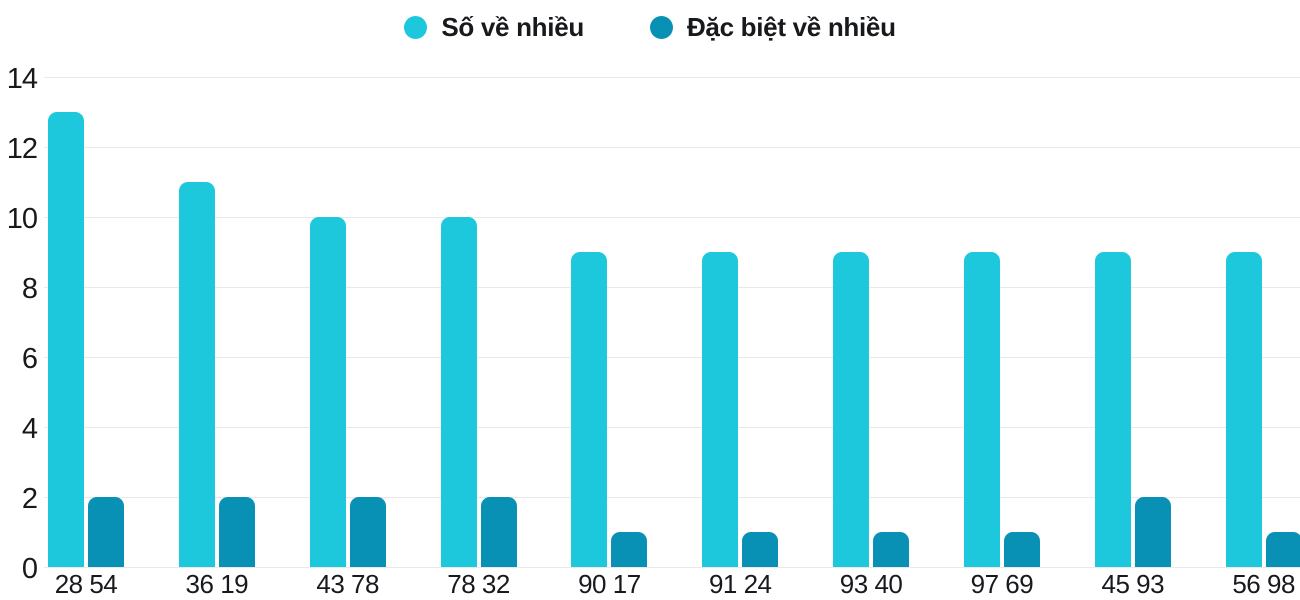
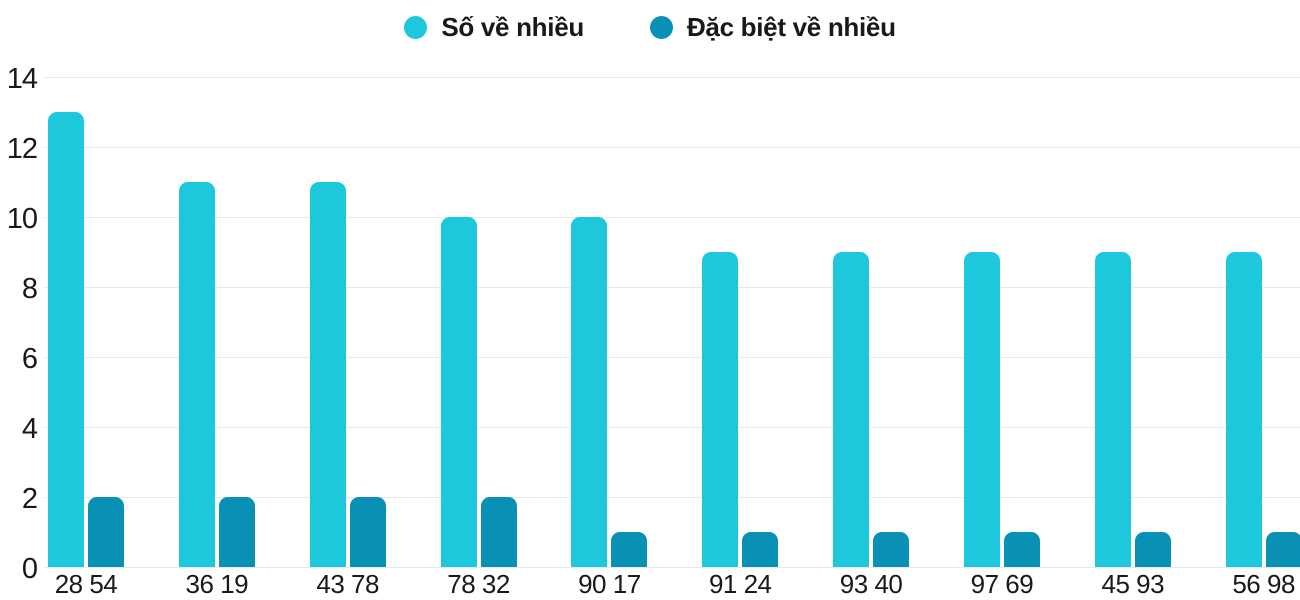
Số về nhiều/43 78: 10 -> 11
Số về nhiều/90 17: 9 -> 10
Đặc biệt về nhiều/45 93: 2 -> 1
